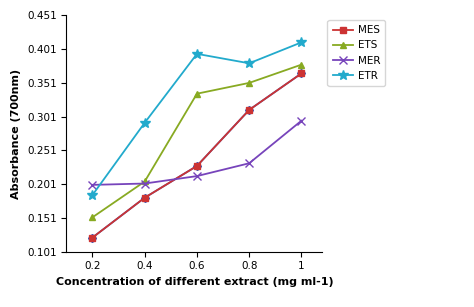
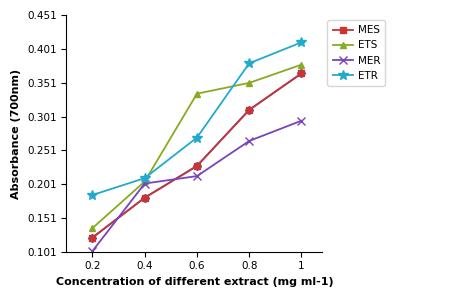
ETS/0.2: 0.152 -> 0.136
MER/0.2: 0.200 -> 0.102
ETR/0.4: 0.292 -> 0.210
ETR/0.6: 0.394 -> 0.270
MER/0.8: 0.232 -> 0.265
